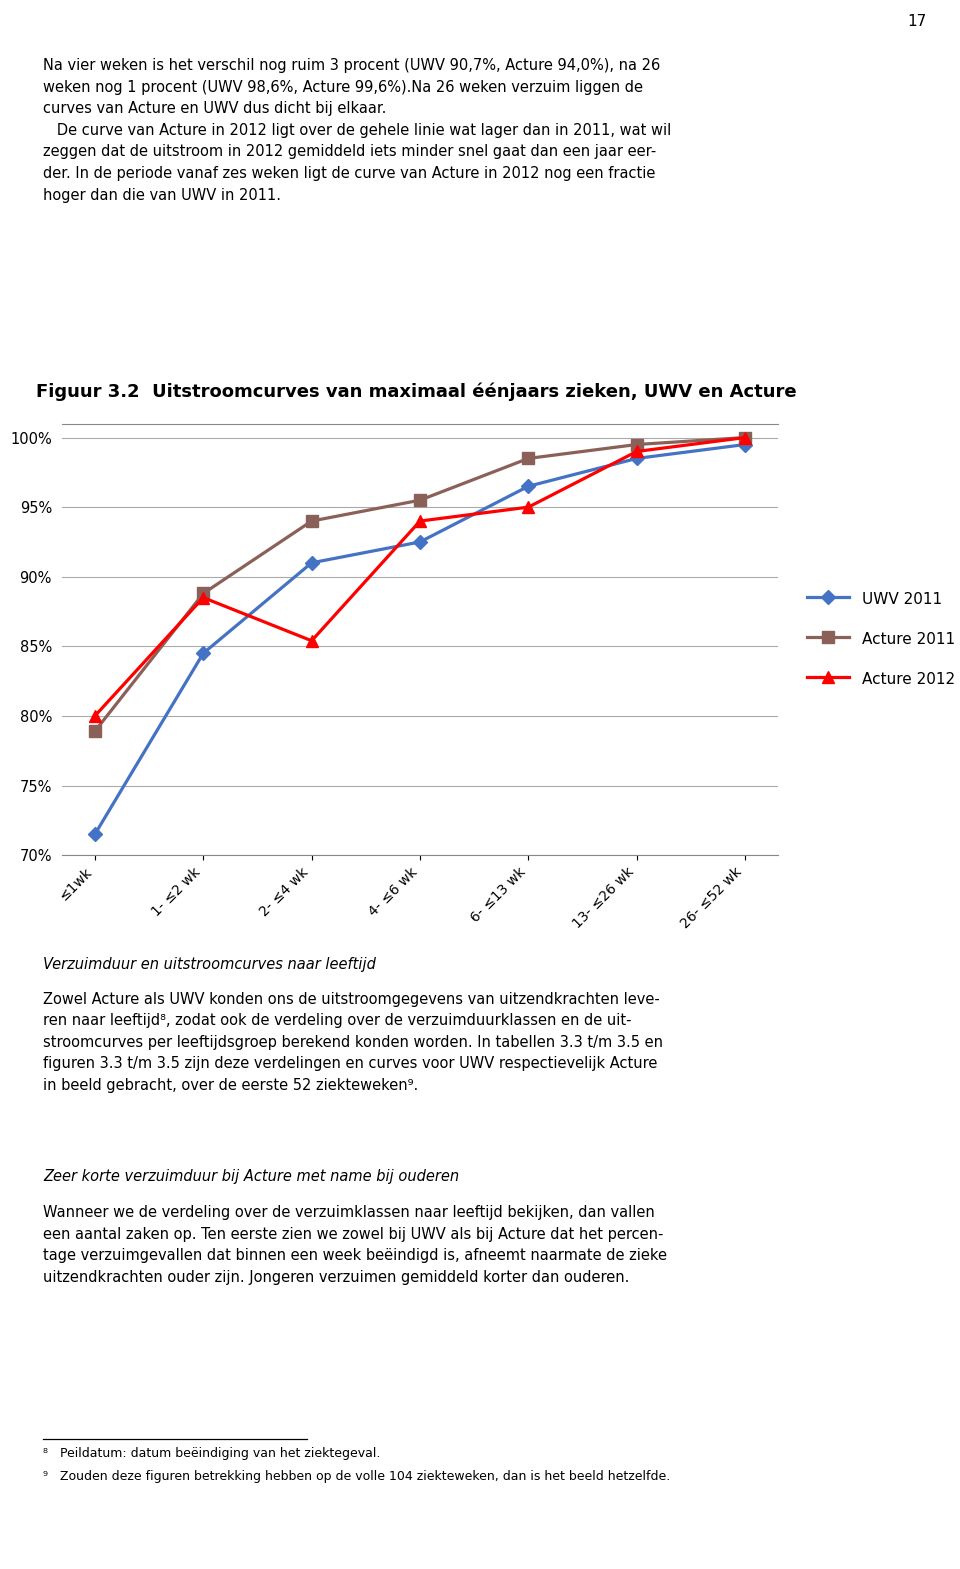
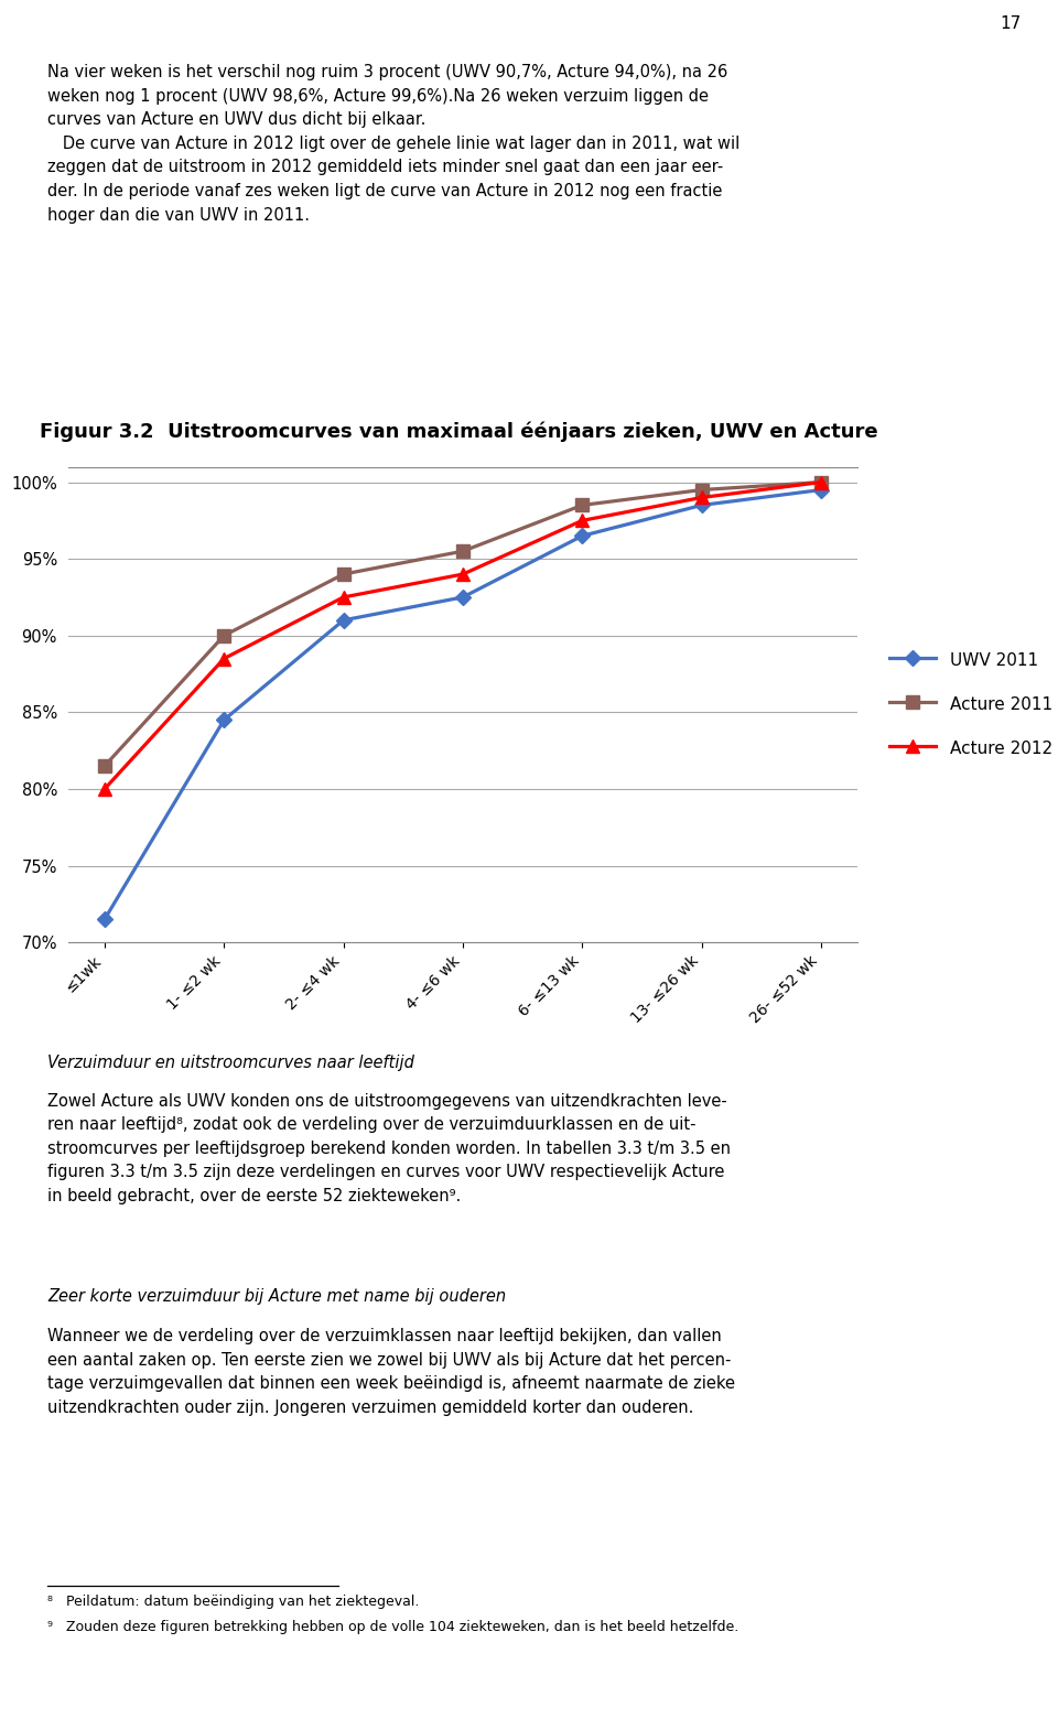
Acture 2011/≤1wk: 78.9% -> 81.5%
Acture 2011/1- ≤2 wk: 88.8% -> 90.0%
Acture 2012/2- ≤4 wk: 85.4% -> 92.5%
Acture 2012/6- ≤13 wk: 95.0% -> 97.5%
